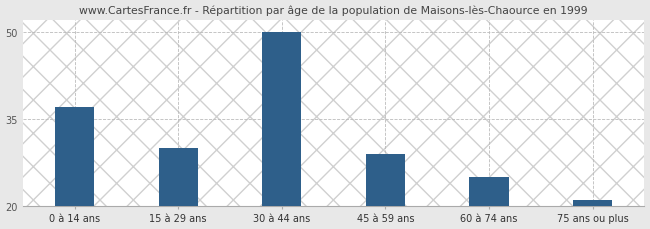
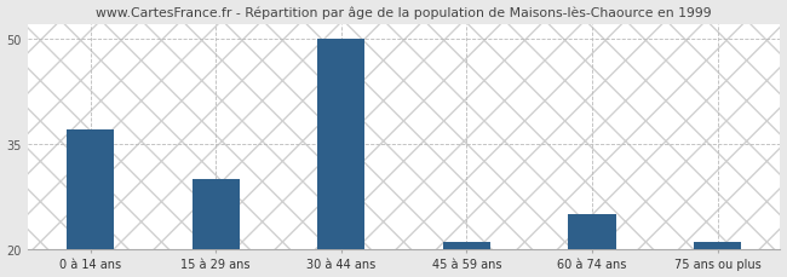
45 à 59 ans: 29 -> 21
